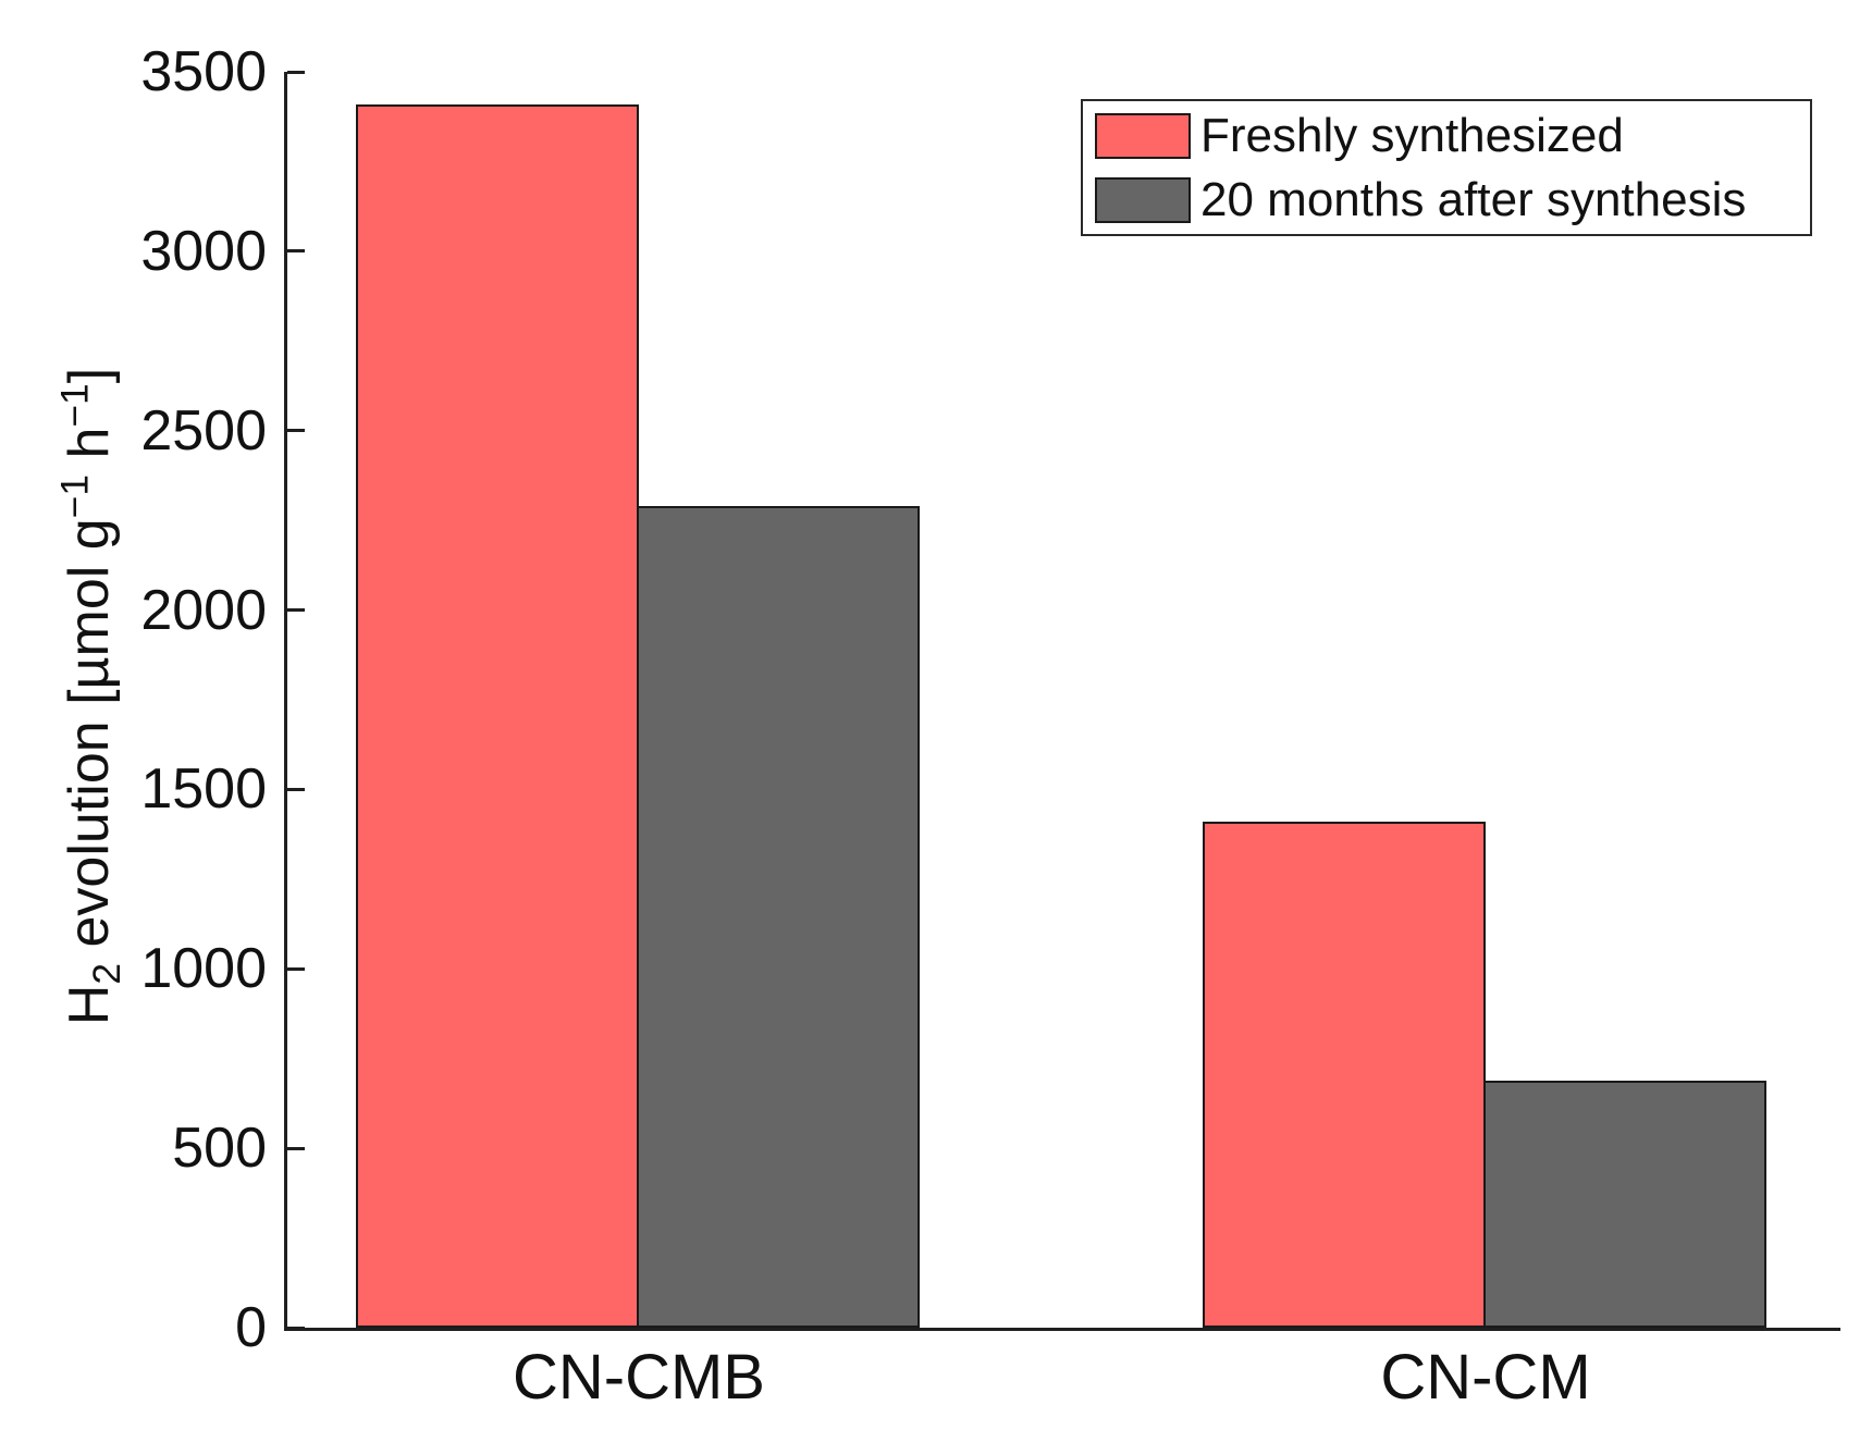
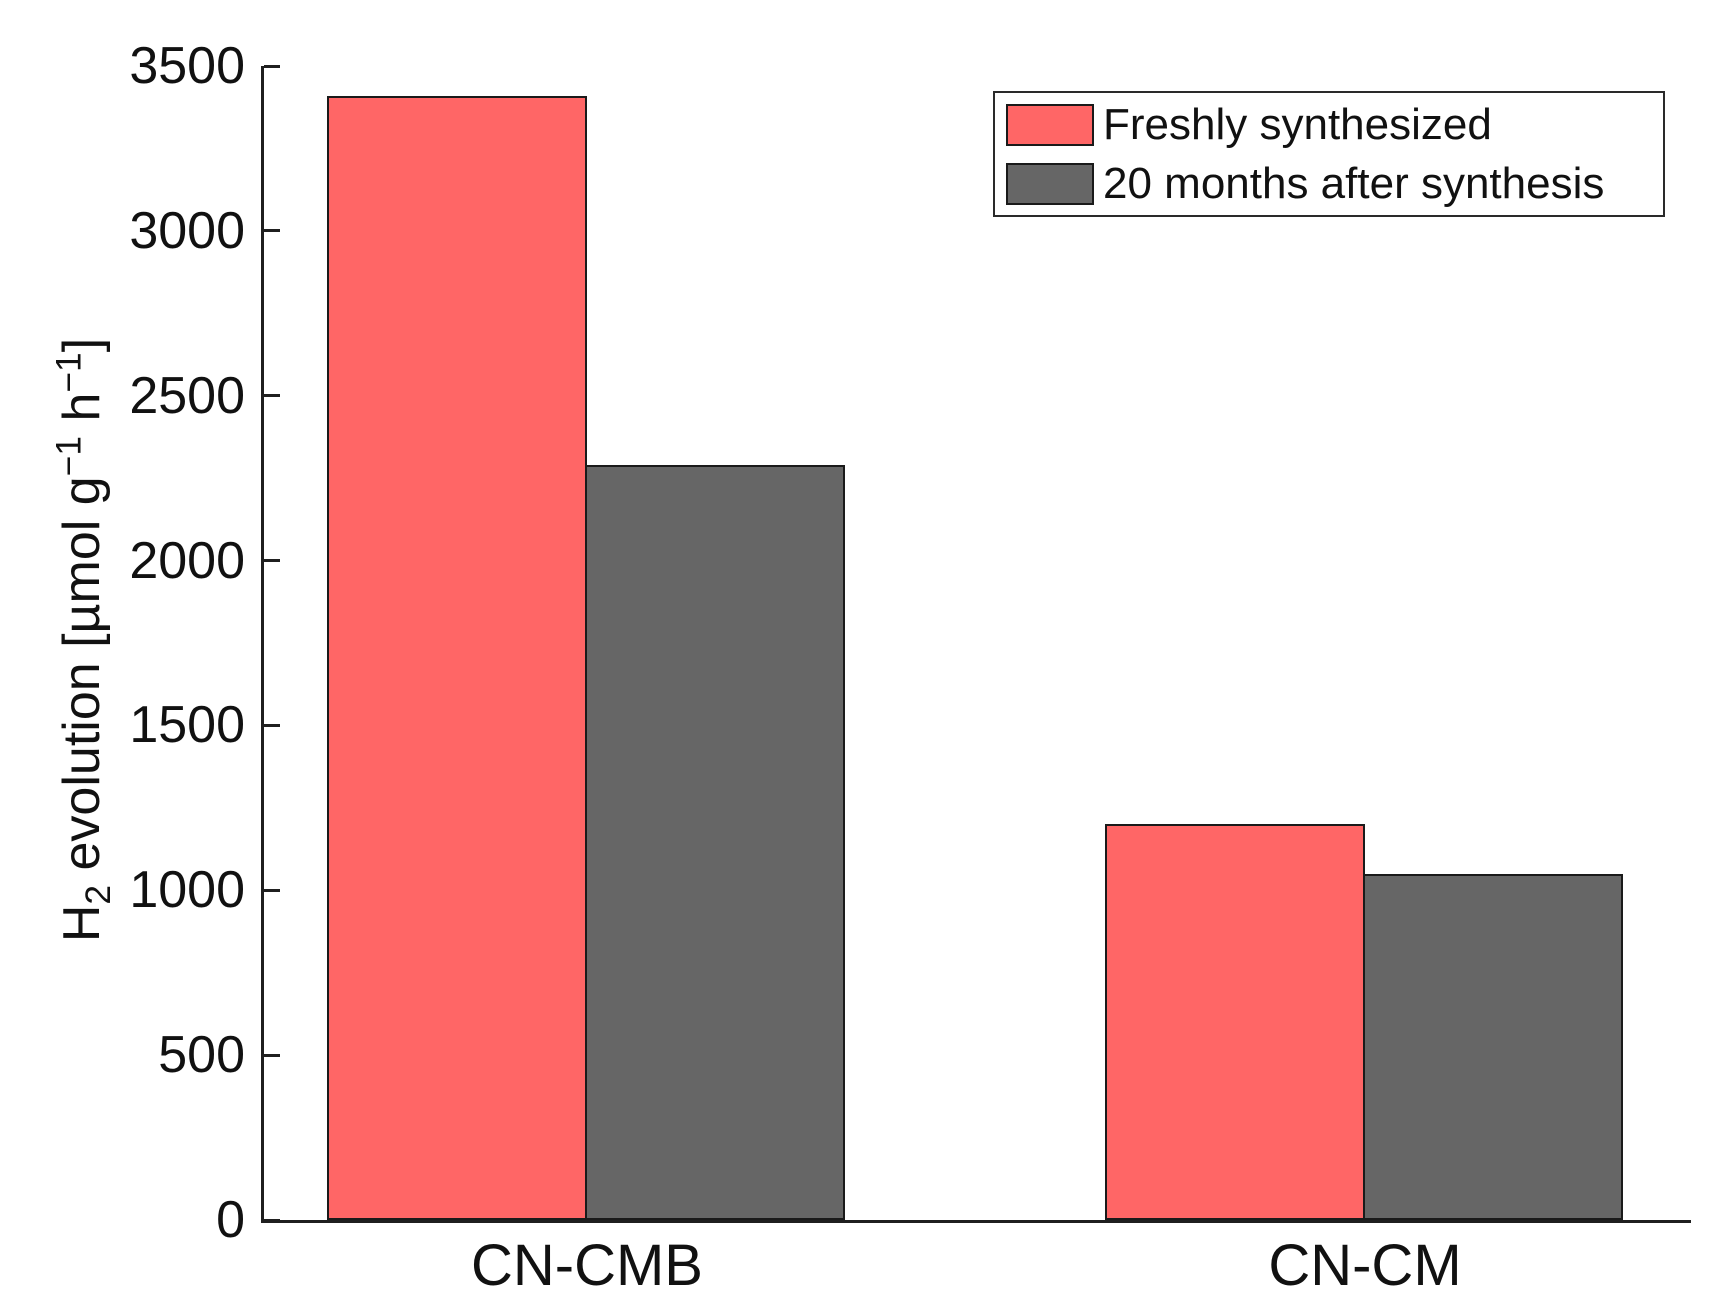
Freshly synthesized/CN-CM: 1410 -> 1200
20 months after synthesis/CN-CM: 690 -> 1050
